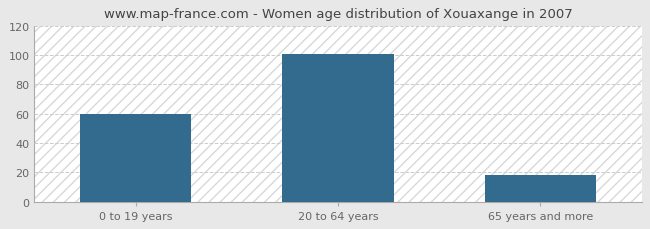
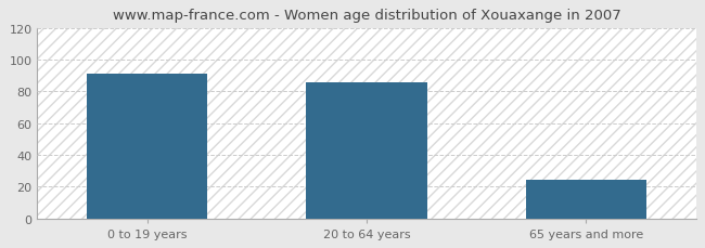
0 to 19 years: 60 -> 91
20 to 64 years: 101 -> 86
65 years and more: 18 -> 24
